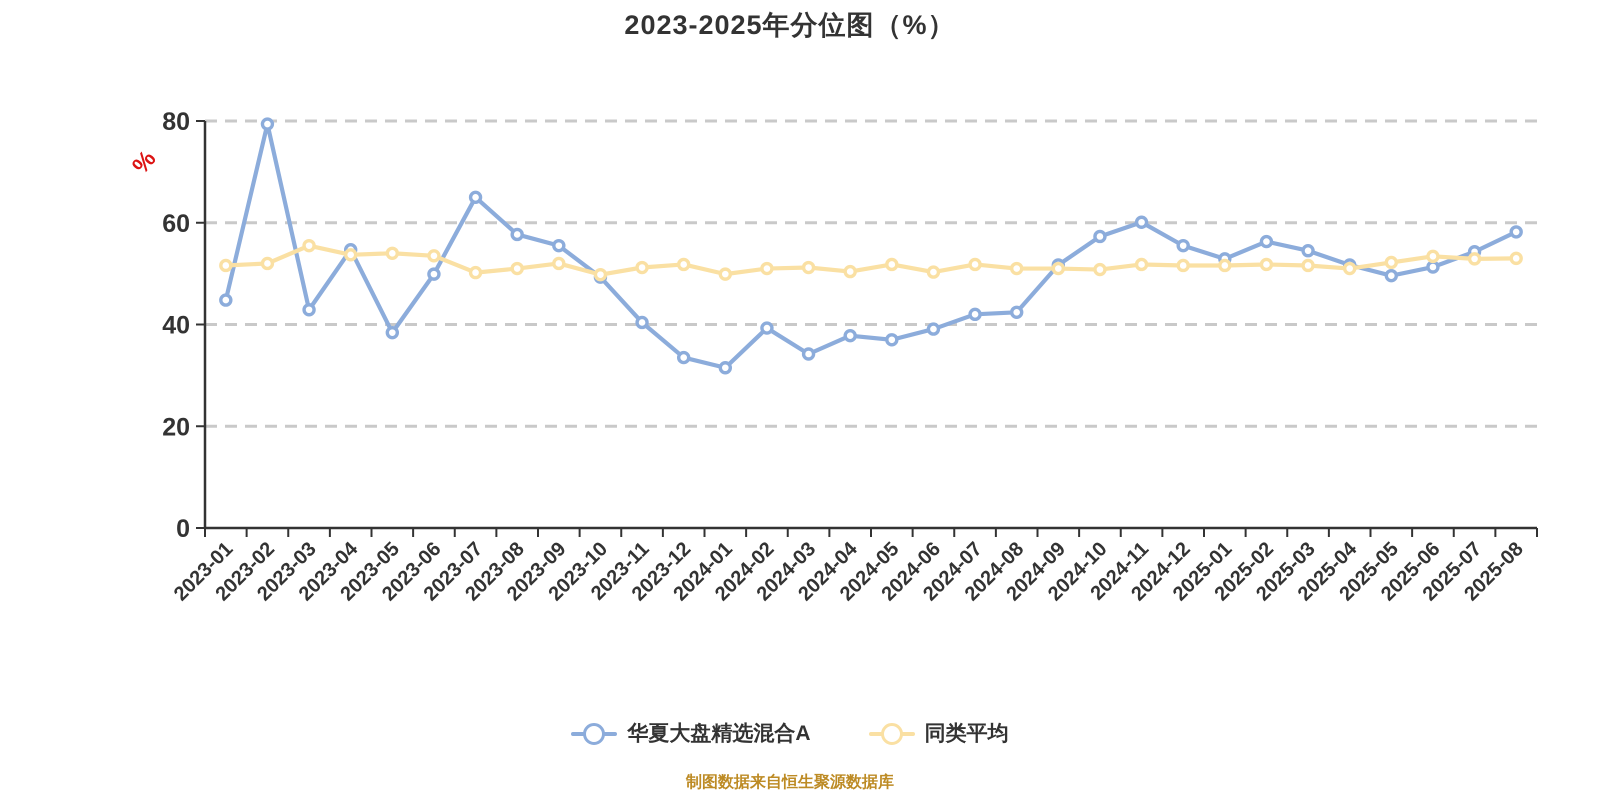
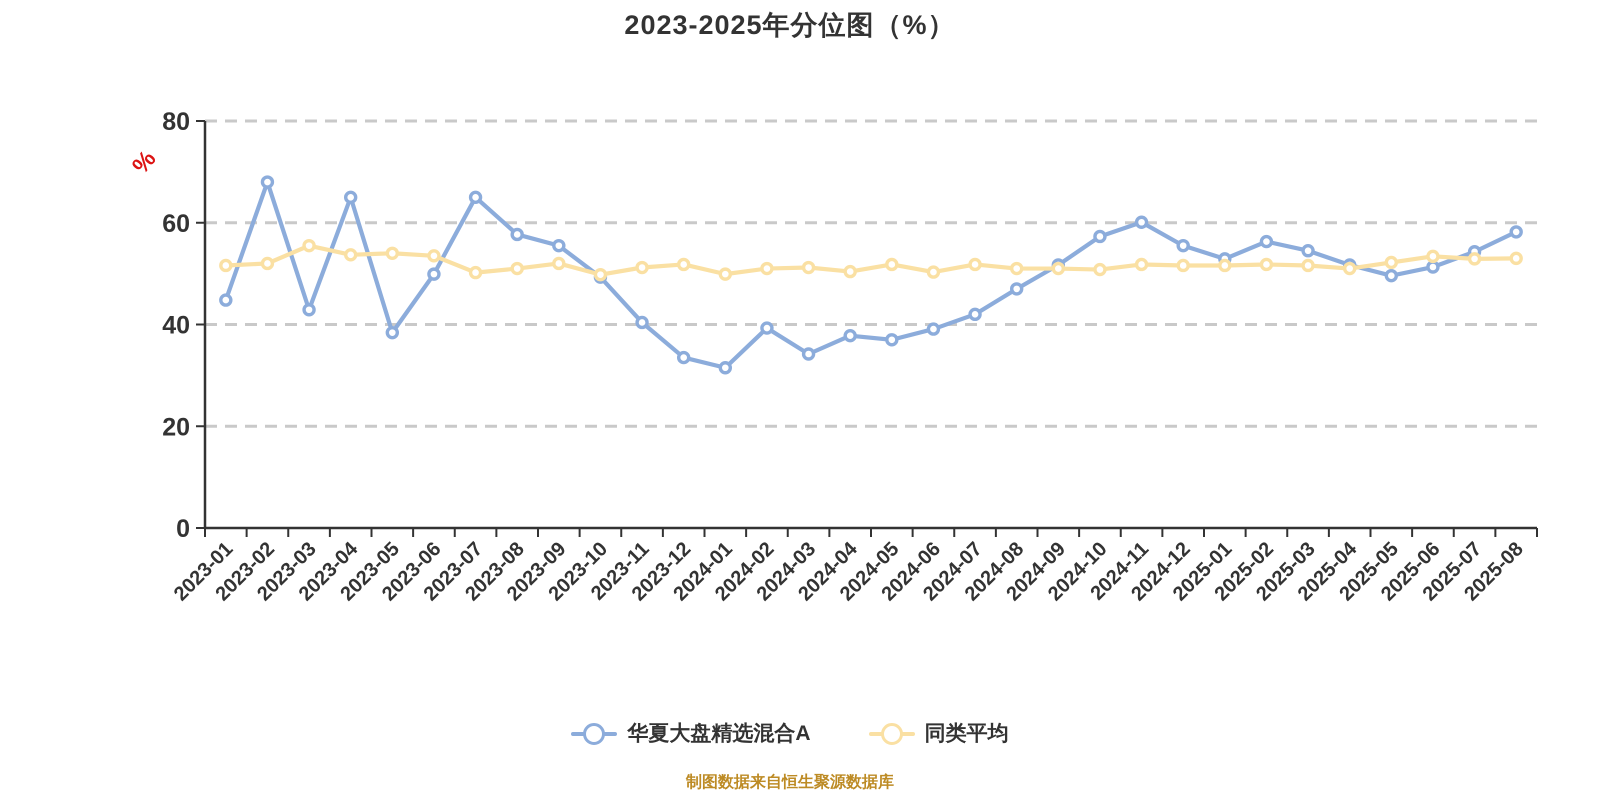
华夏大盘精选混合A/2023-02: 79 -> 68
华夏大盘精选混合A/2023-04: 55 -> 65
华夏大盘精选混合A/2024-08: 42 -> 47
